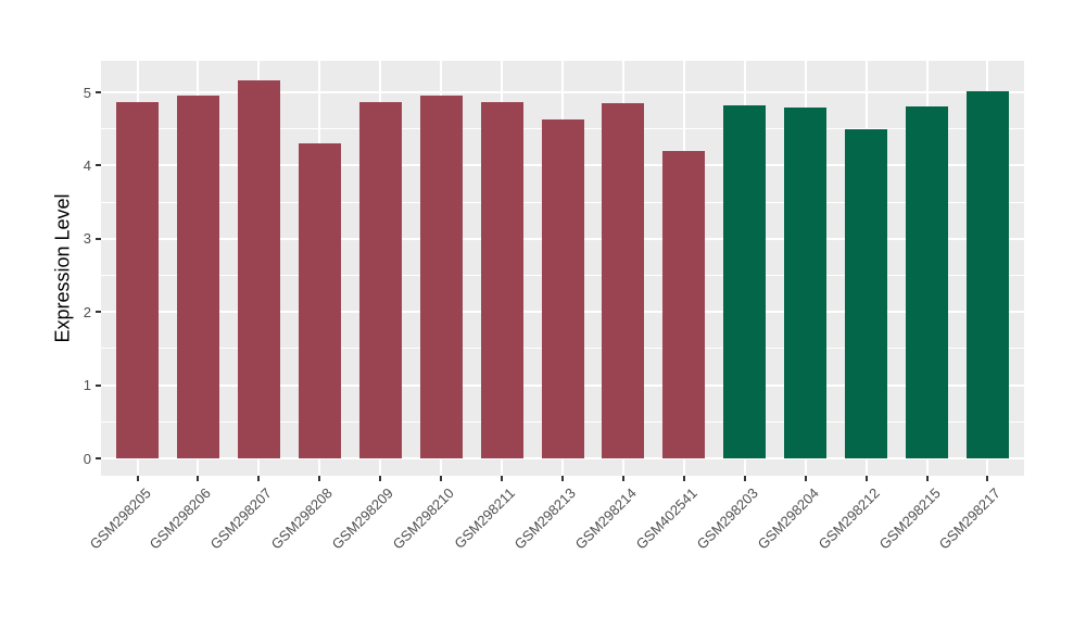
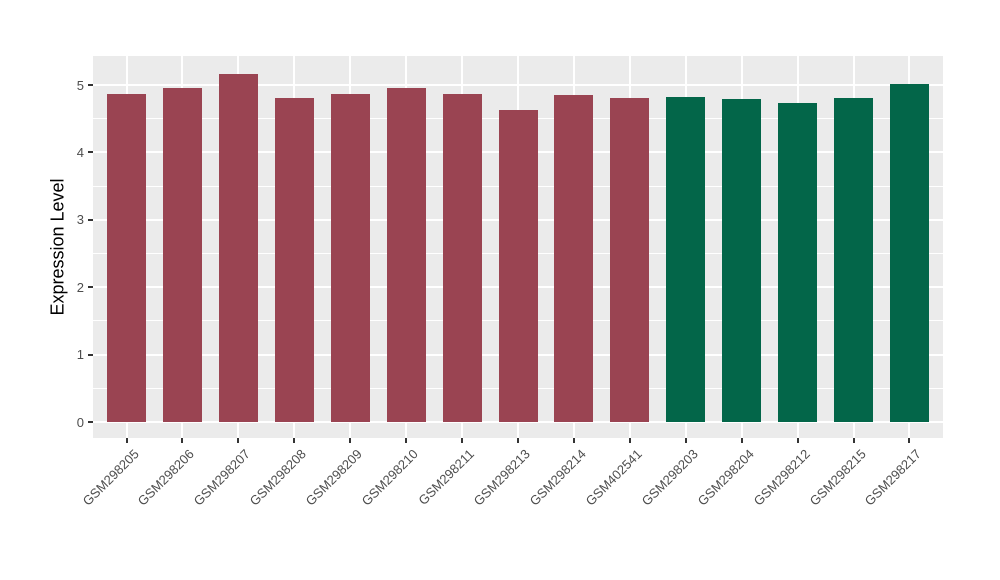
GSM298208: 4.3 -> 4.8
GSM402541: 4.2 -> 4.8
GSM298212: 4.5 -> 4.7
